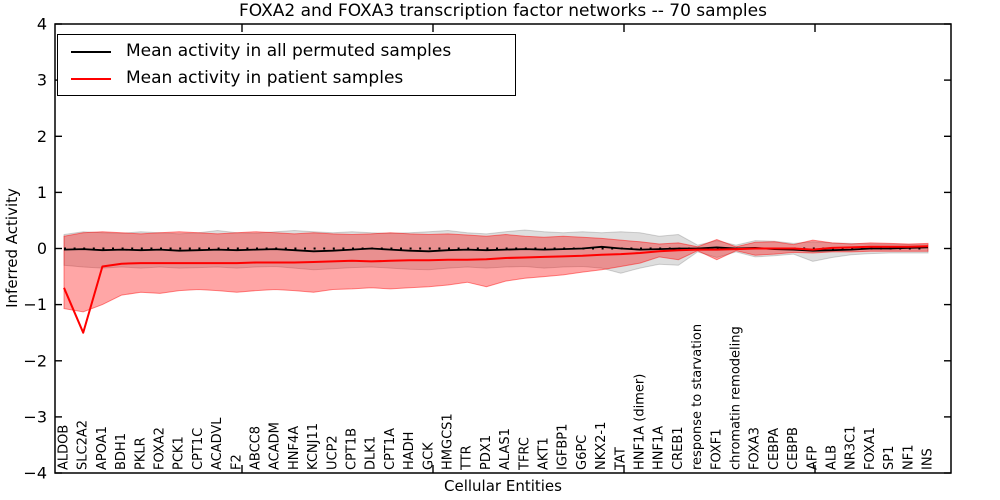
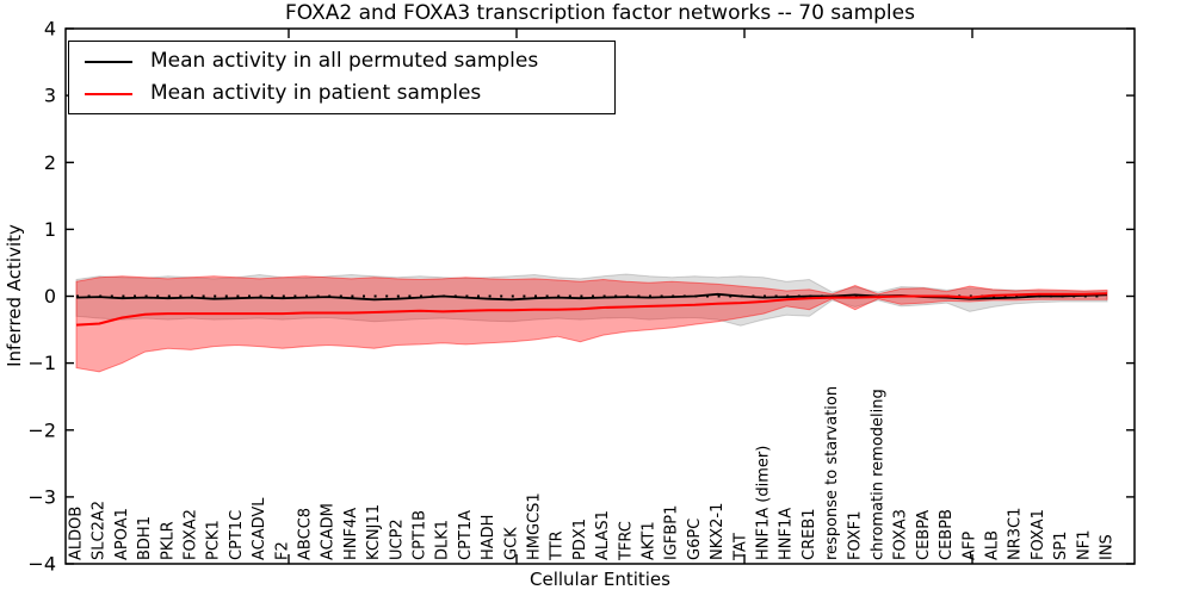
Mean activity in patient samples/ALDOB: -0.7 -> -0.4
Mean activity in patient samples/SLC2A2: -1.5 -> -0.4
